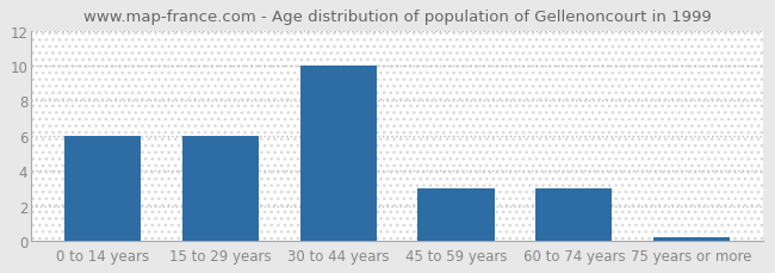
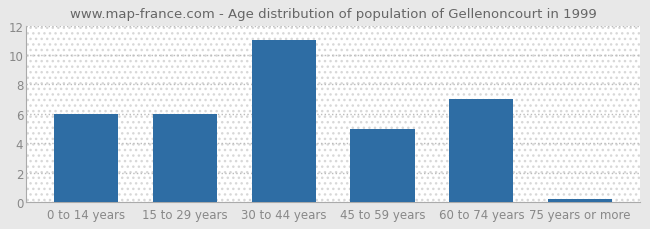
30 to 44 years: 10.0 -> 11.0
45 to 59 years: 3.0 -> 5.0
60 to 74 years: 3.0 -> 7.0
